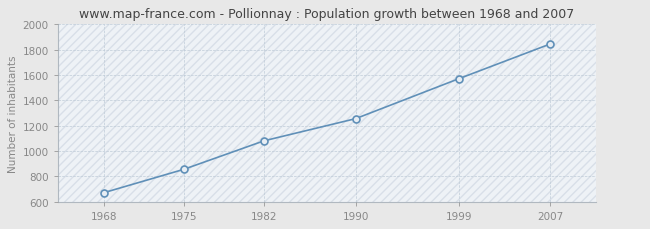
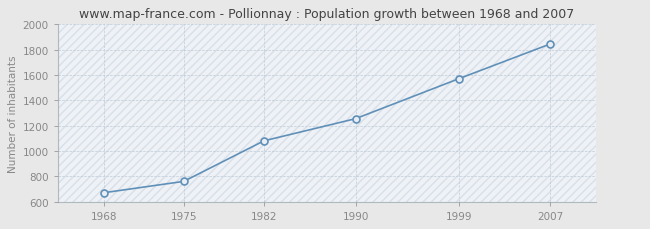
1975: 860 -> 760
